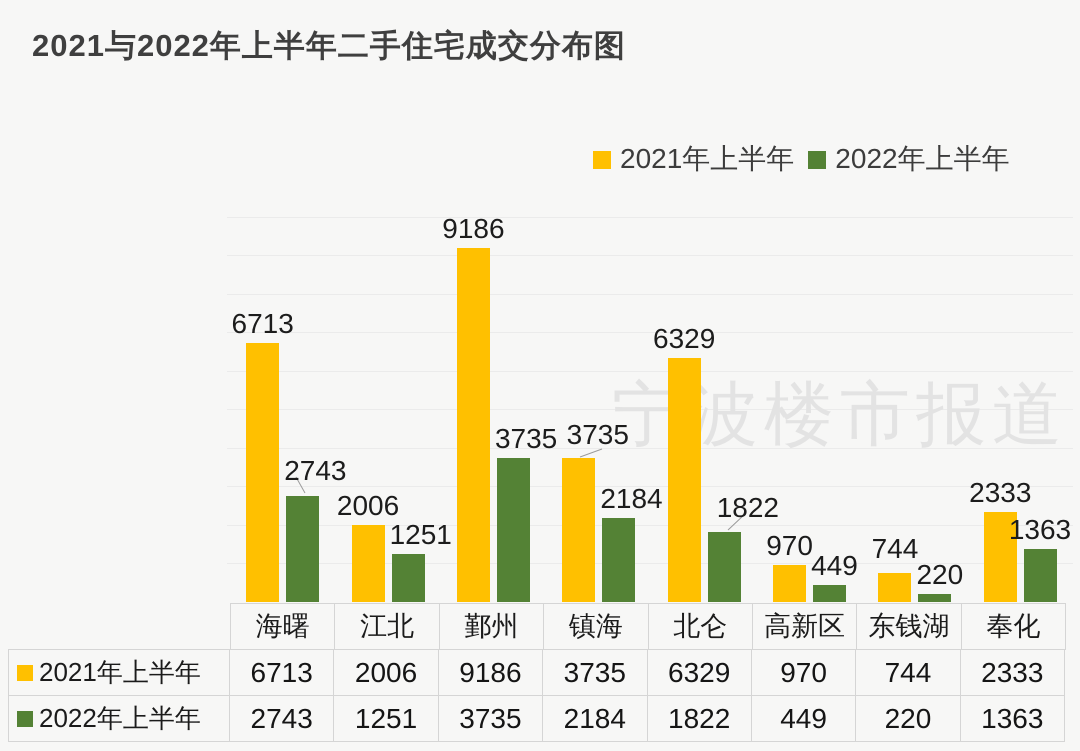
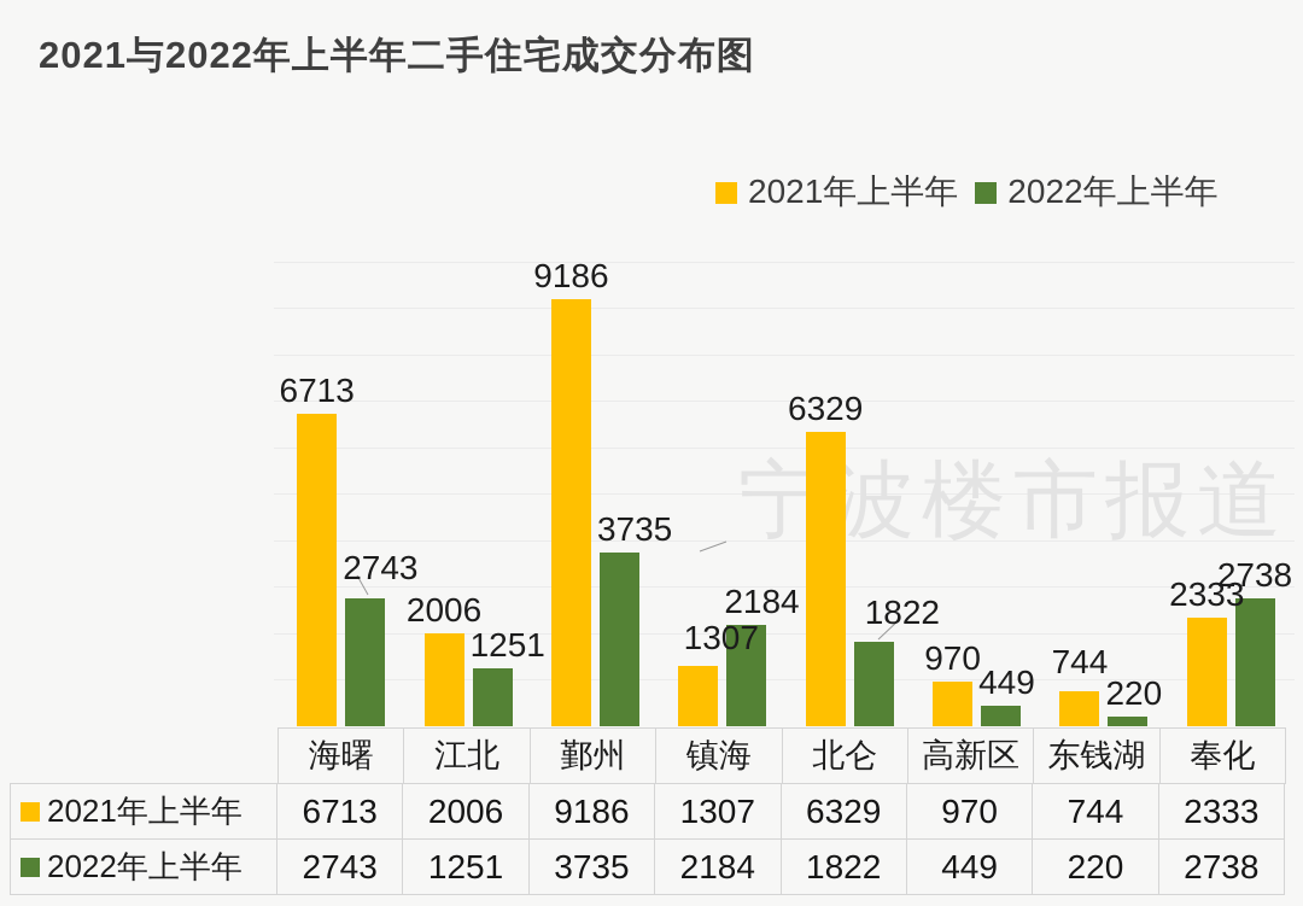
2021年上半年/镇海: 3735 -> 1307
2022年上半年/奉化: 1363 -> 2738
